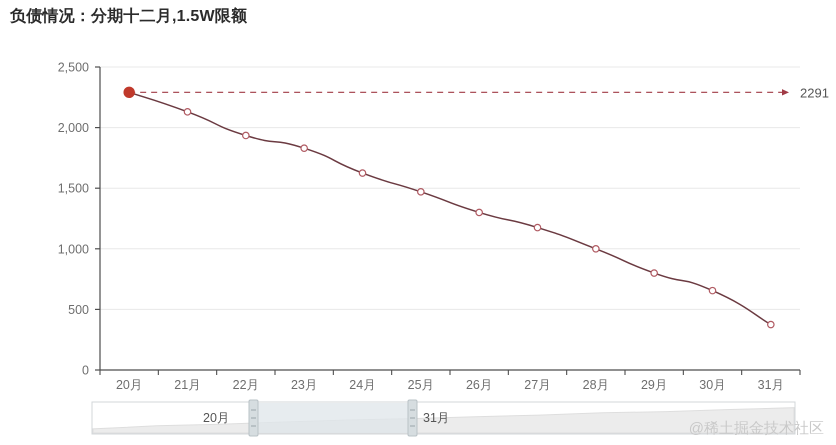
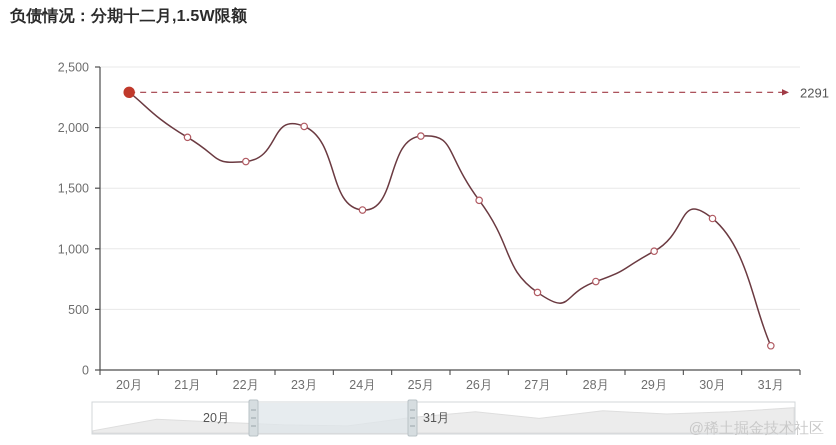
21月: 2130 -> 1920
22月: 1940 -> 1720
23月: 1830 -> 2010
24月: 1620 -> 1320
25月: 1470 -> 1930
26月: 1300 -> 1400
27月: 1180 -> 640
28月: 1000 -> 730
29月: 800 -> 980
30月: 660 -> 1250
31月: 380 -> 200
